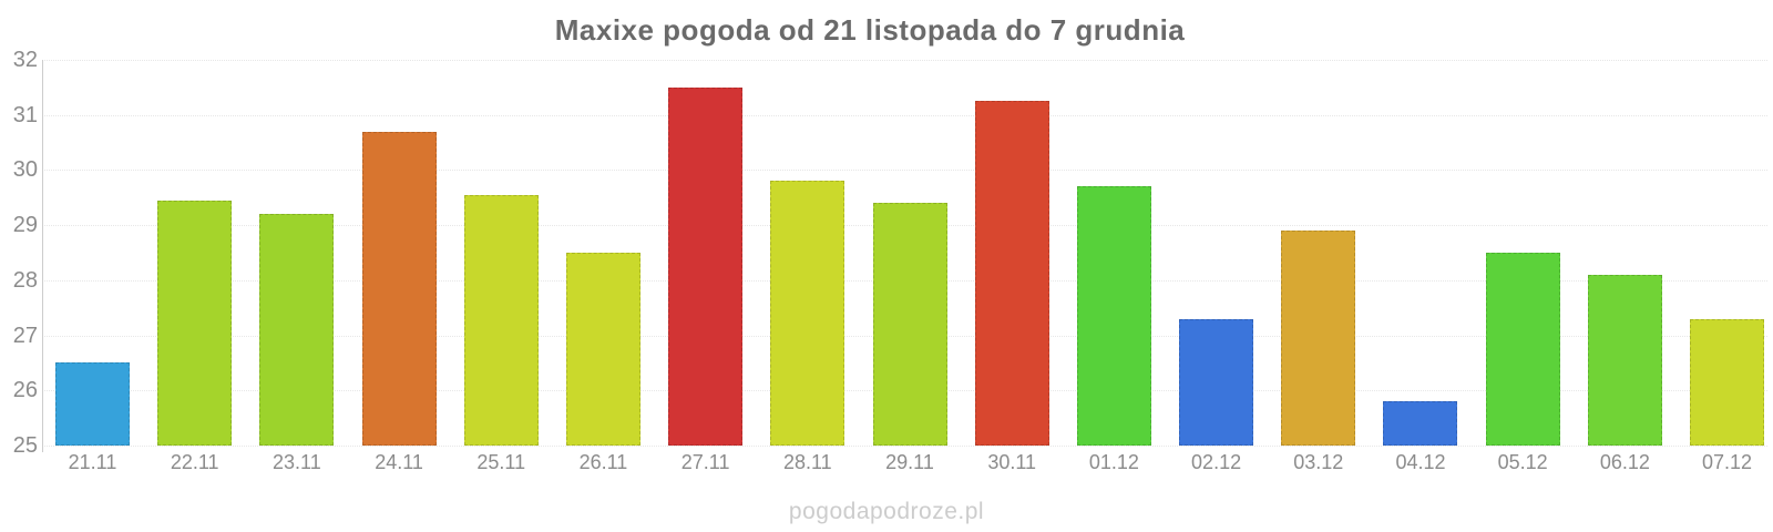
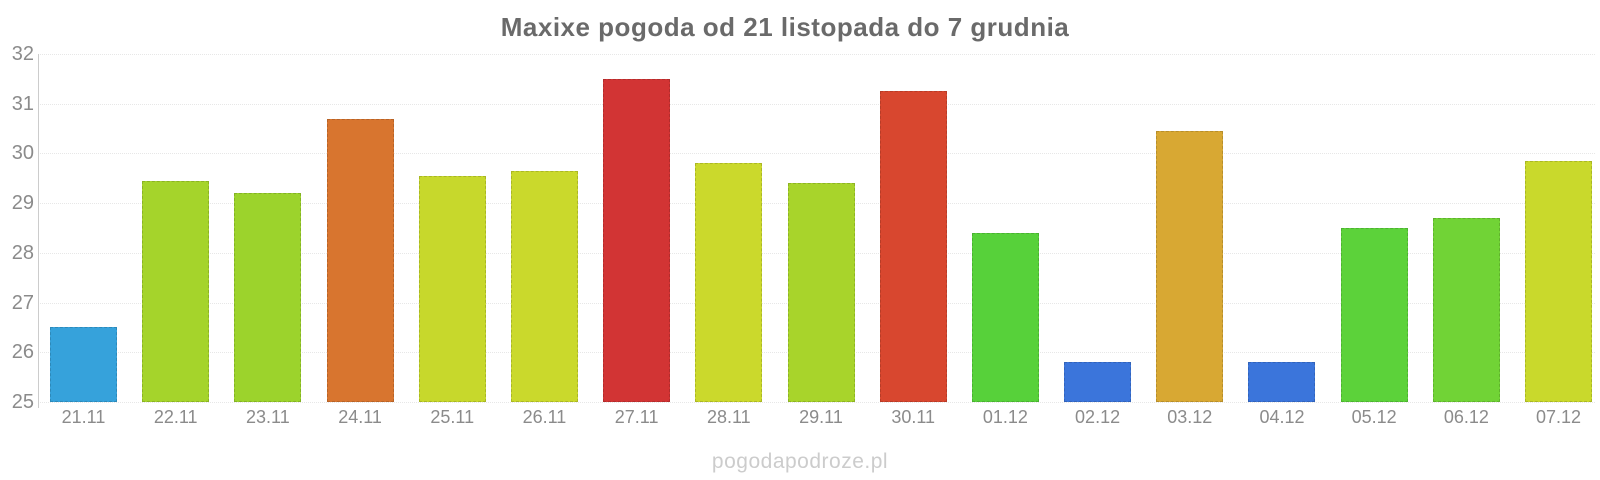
26.11: 28.5 -> 29.6
01.12: 29.7 -> 28.4
02.12: 27.3 -> 25.8
03.12: 28.9 -> 30.4
06.12: 28.1 -> 28.7
07.12: 27.3 -> 29.9
